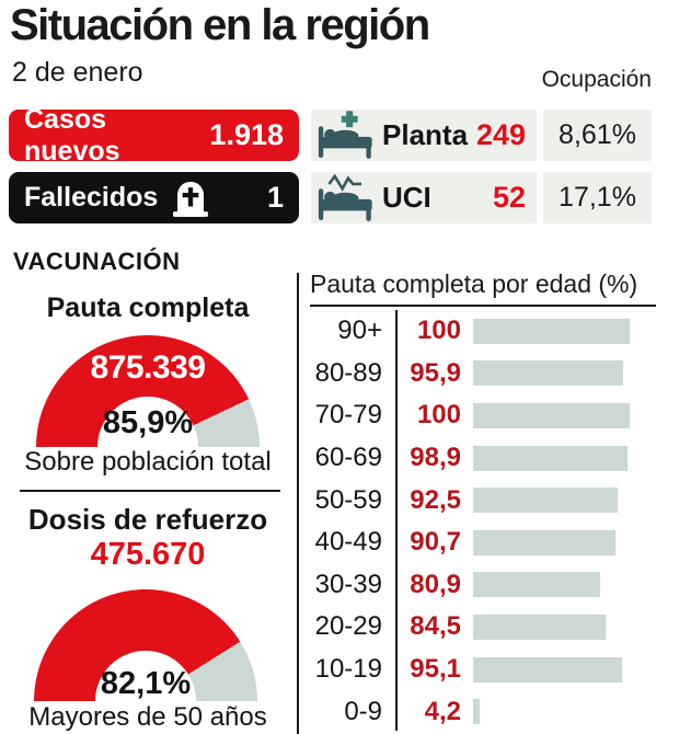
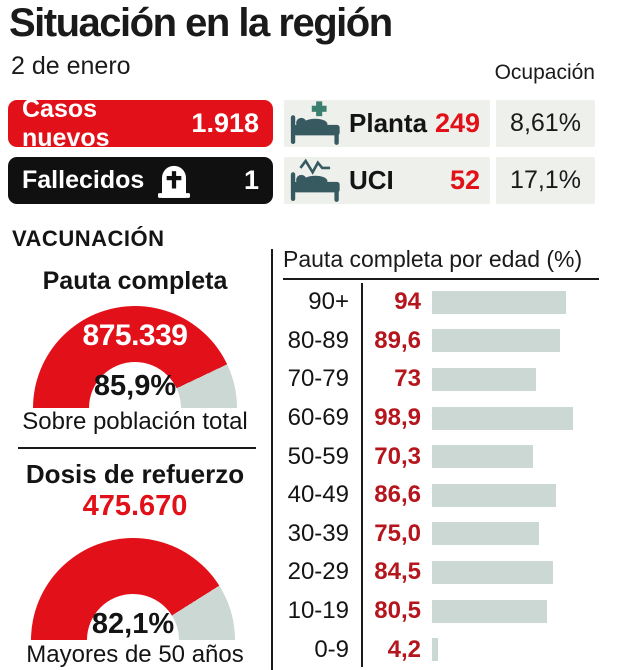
Pauta completa por edad (%)/90+: 100 -> 94
Pauta completa por edad (%)/80-89: 95,9 -> 89,6
Pauta completa por edad (%)/70-79: 100 -> 73
Pauta completa por edad (%)/50-59: 92,5 -> 70,3
Pauta completa por edad (%)/40-49: 90,7 -> 86,6
Pauta completa por edad (%)/30-39: 80,9 -> 75,0
Pauta completa por edad (%)/10-19: 95,1 -> 80,5
